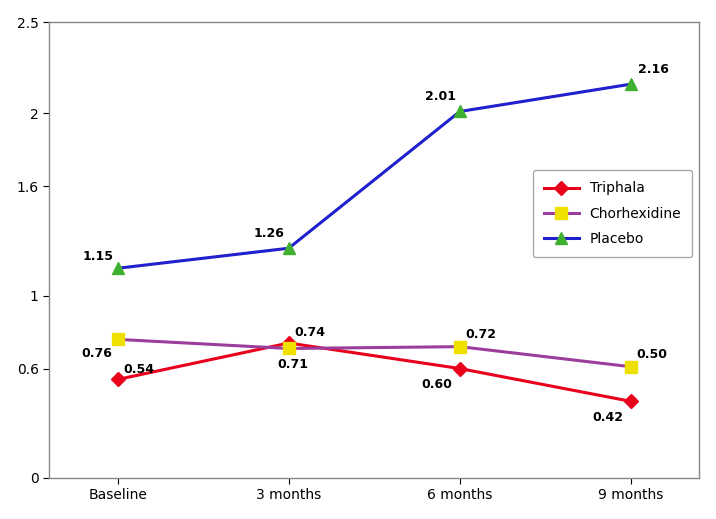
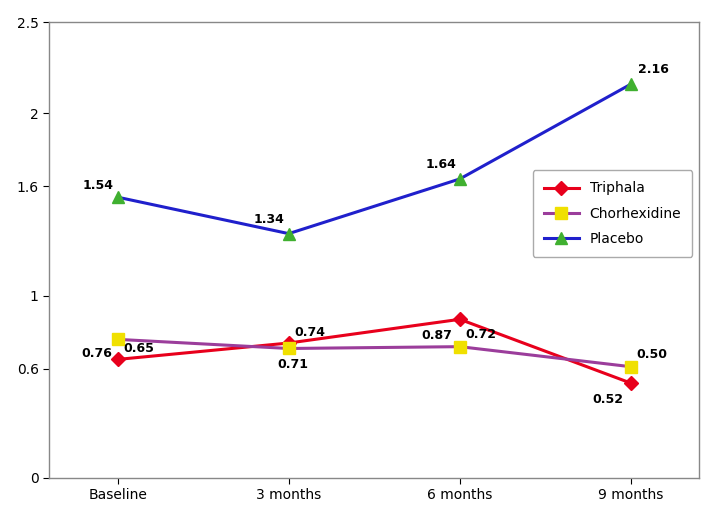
Triphala/Baseline: 0.54 -> 0.65
Placebo/Baseline: 1.15 -> 1.54
Placebo/3 months: 1.26 -> 1.34
Triphala/6 months: 0.60 -> 0.87
Placebo/6 months: 2.01 -> 1.64
Triphala/9 months: 0.42 -> 0.52
